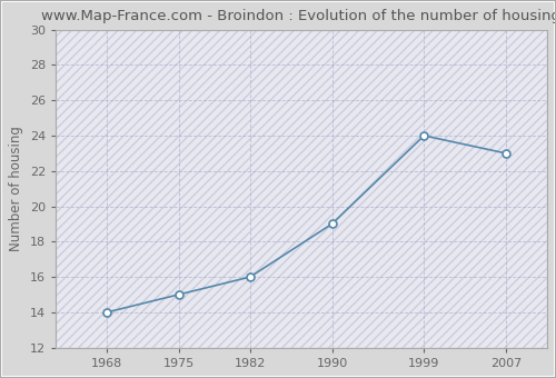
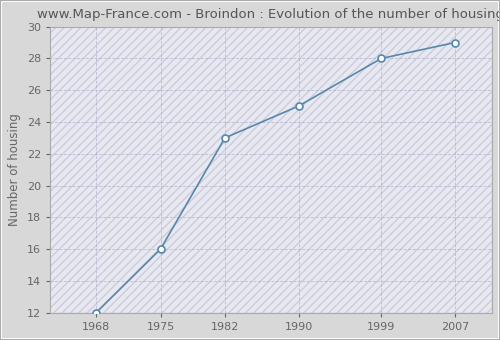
1968: 14 -> 12
1975: 15 -> 16
1982: 16 -> 23
1990: 19 -> 25
1999: 24 -> 28
2007: 23 -> 29
